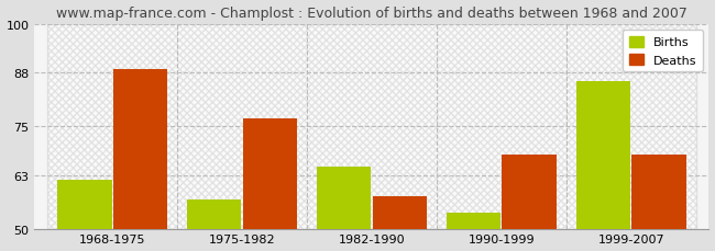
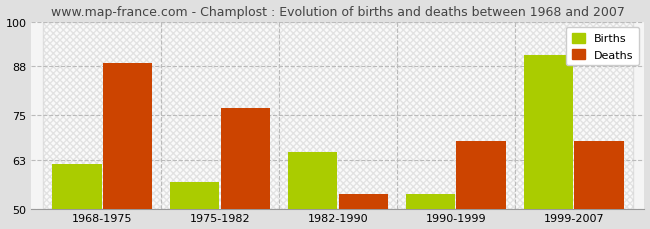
Deaths/1982-1990: 58 -> 54
Births/1999-2007: 86 -> 91
